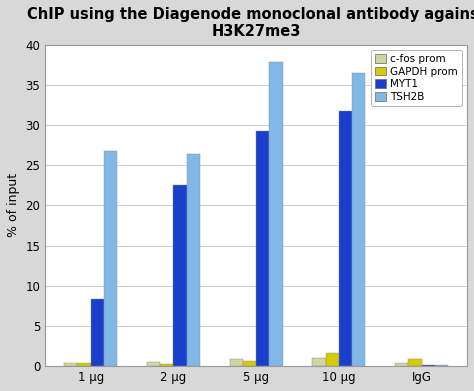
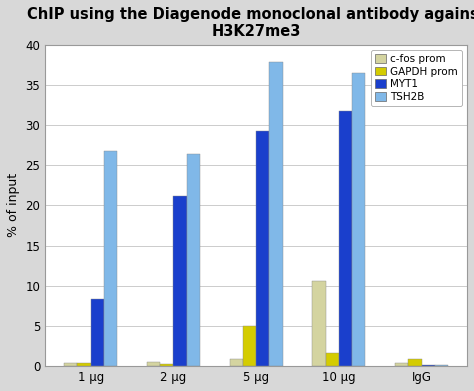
MYT1/2 μg: 22.5 -> 21.2
GAPDH prom/5 μg: 0.7 -> 5.0
c-fos prom/10 μg: 1.0 -> 10.6
